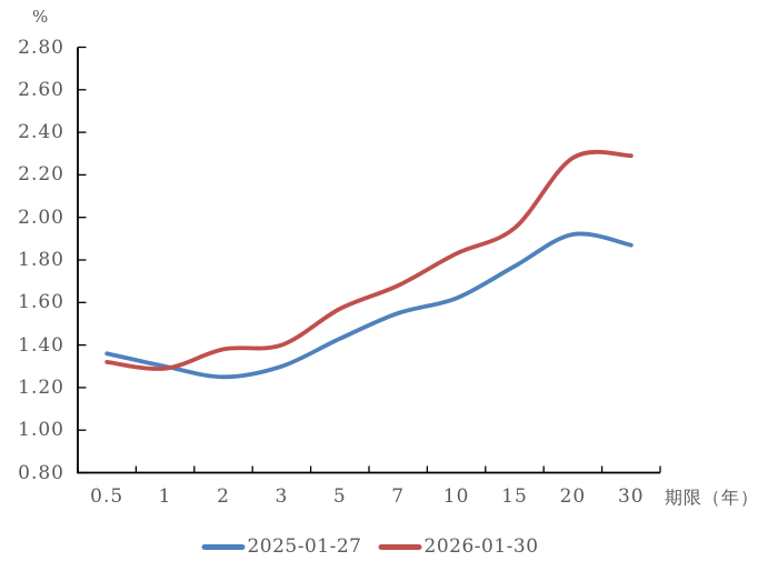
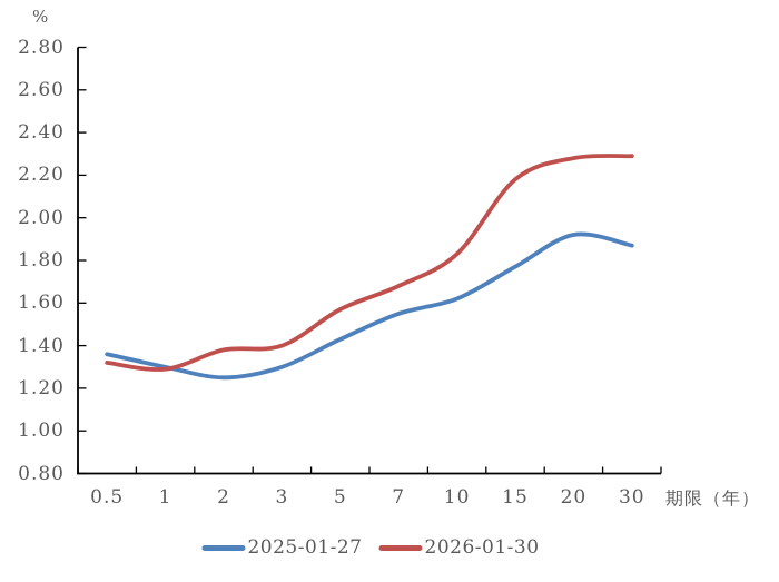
2026-01-30/15: 1.95 -> 2.18
